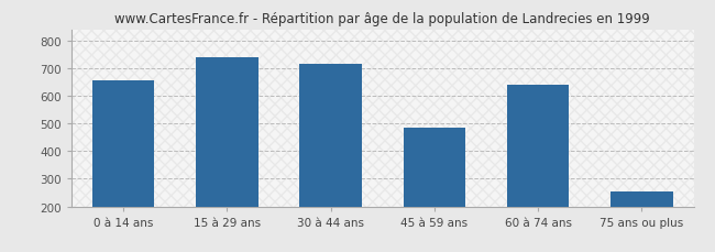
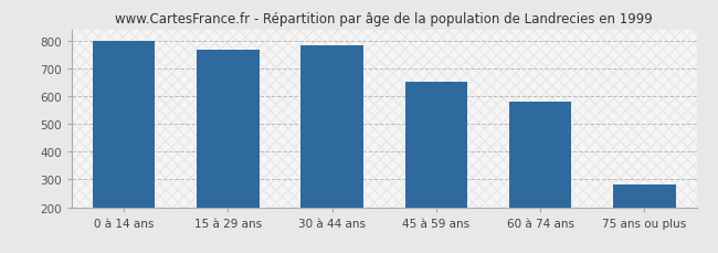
0 à 14 ans: 655 -> 800
15 à 29 ans: 740 -> 768
30 à 44 ans: 715 -> 783
45 à 59 ans: 485 -> 651
60 à 74 ans: 640 -> 581
75 ans ou plus: 255 -> 283
